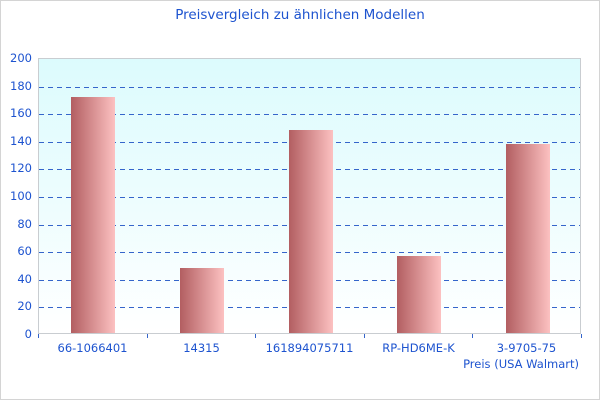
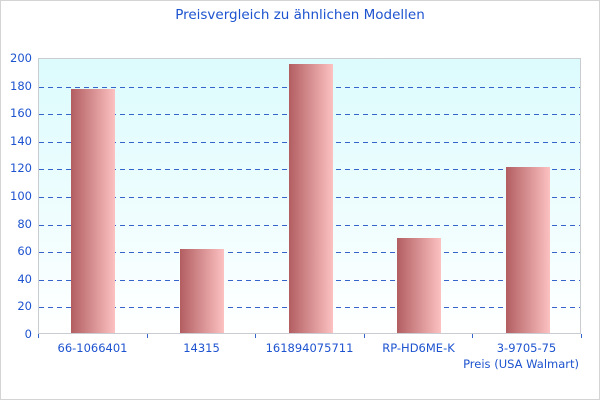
66-1066401: 171 -> 177
14315: 47 -> 61
161894075711: 147 -> 195
RP-HD6ME-K: 56 -> 69
3-9705-75: 137 -> 120
